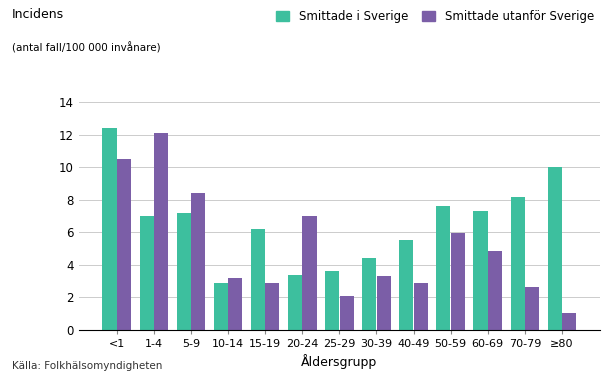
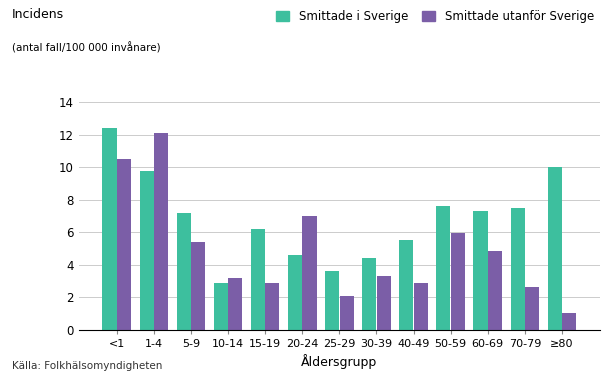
Smittade i Sverige/1-4: 7.0 -> 9.8
Smittade utanför Sverige/5-9: 8.4 -> 5.4
Smittade i Sverige/20-24: 3.4 -> 4.6
Smittade i Sverige/70-79: 8.2 -> 7.5
